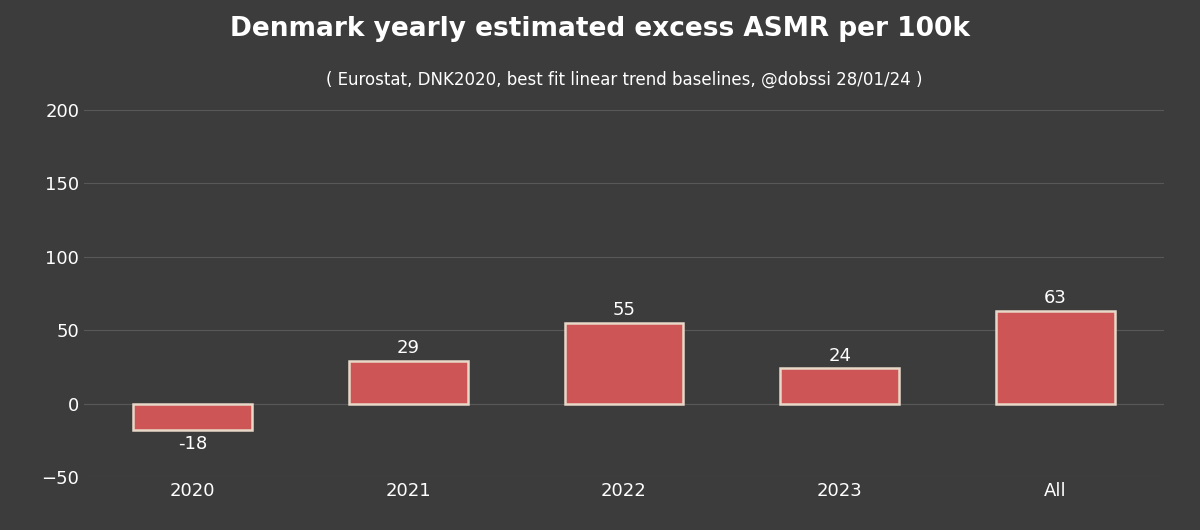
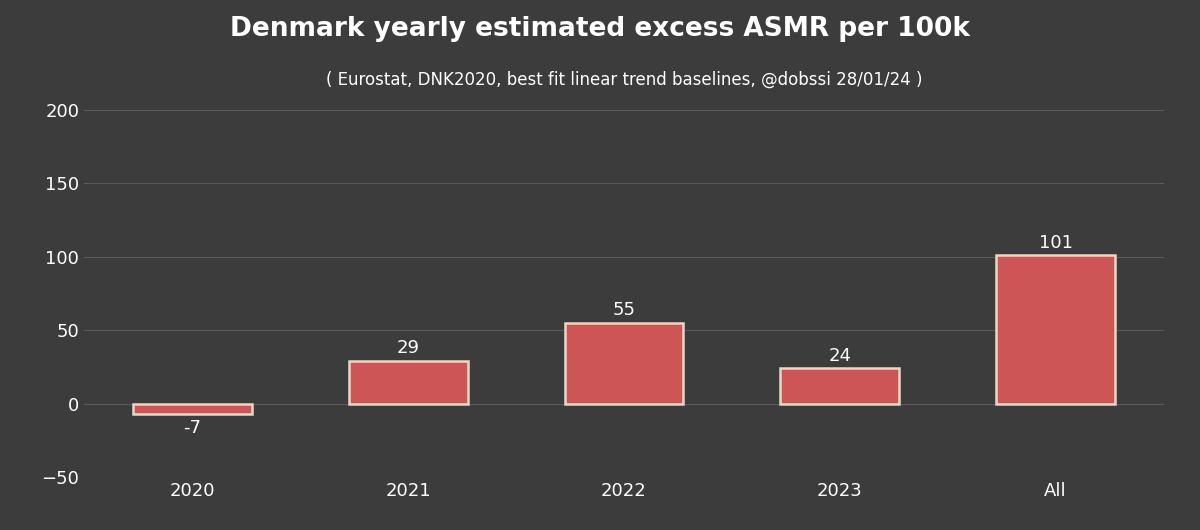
2020: -18 -> -7
All: 63 -> 101
